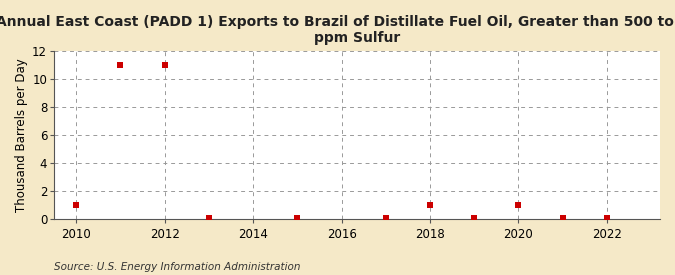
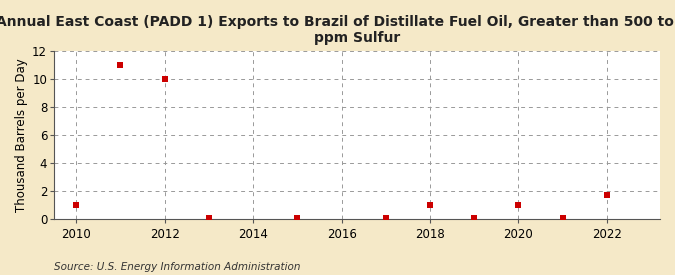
2012: 11.0 -> 10.0
2022: 0.1 -> 1.7
